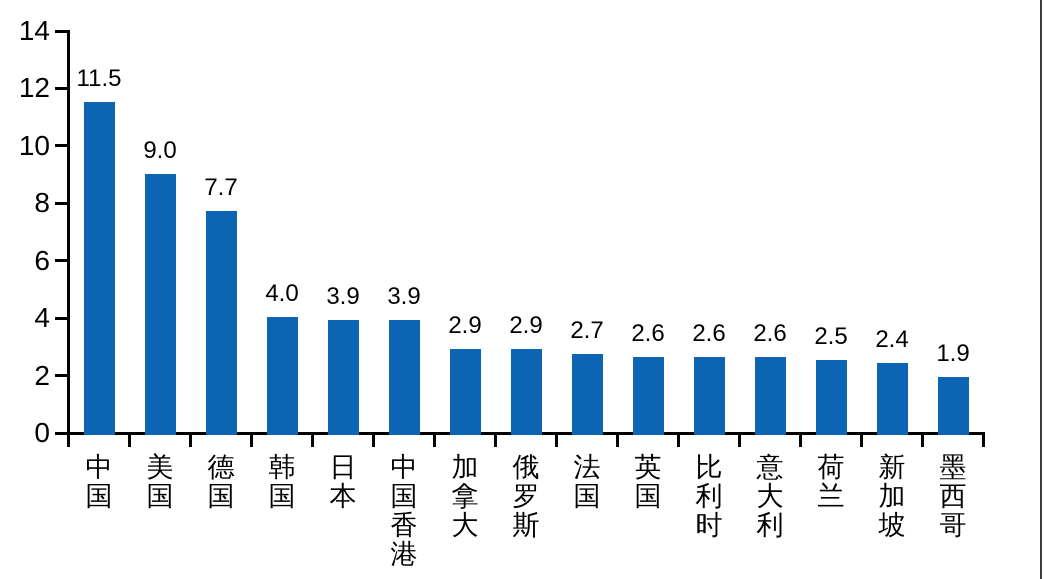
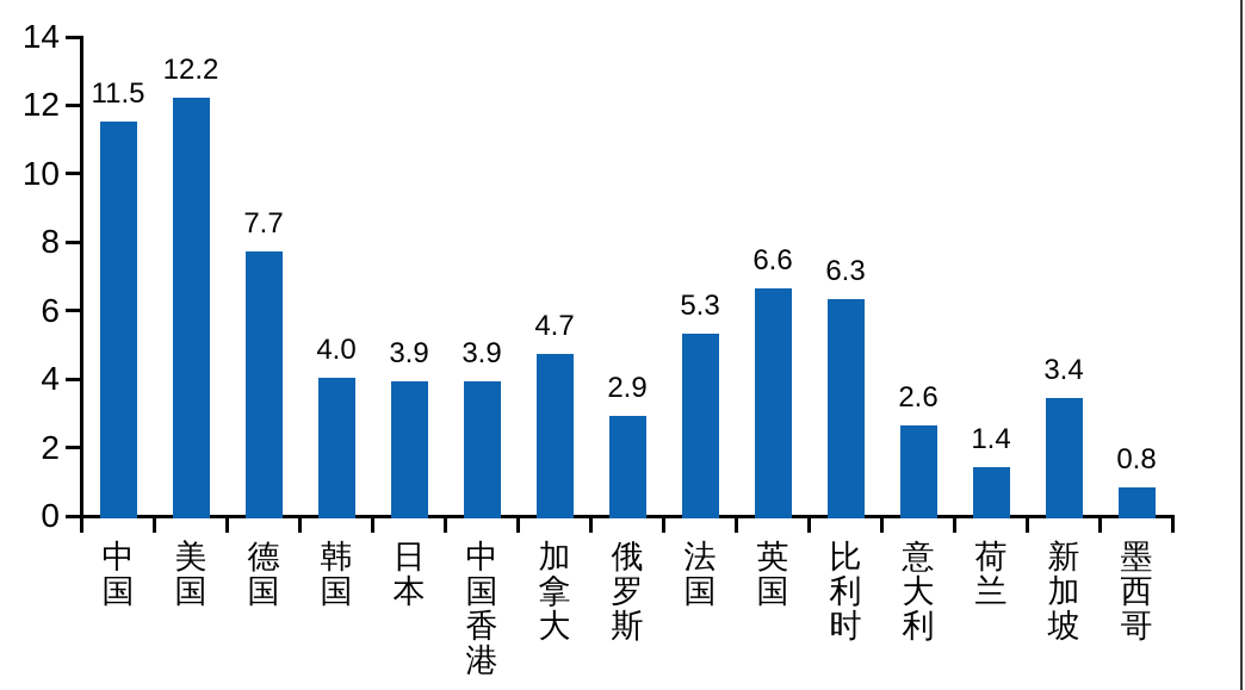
美国: 9.0 -> 12.2
加拿大: 2.9 -> 4.7
法国: 2.7 -> 5.3
英国: 2.6 -> 6.6
比利时: 2.6 -> 6.3
荷兰: 2.5 -> 1.4
新加坡: 2.4 -> 3.4
墨西哥: 1.9 -> 0.8
